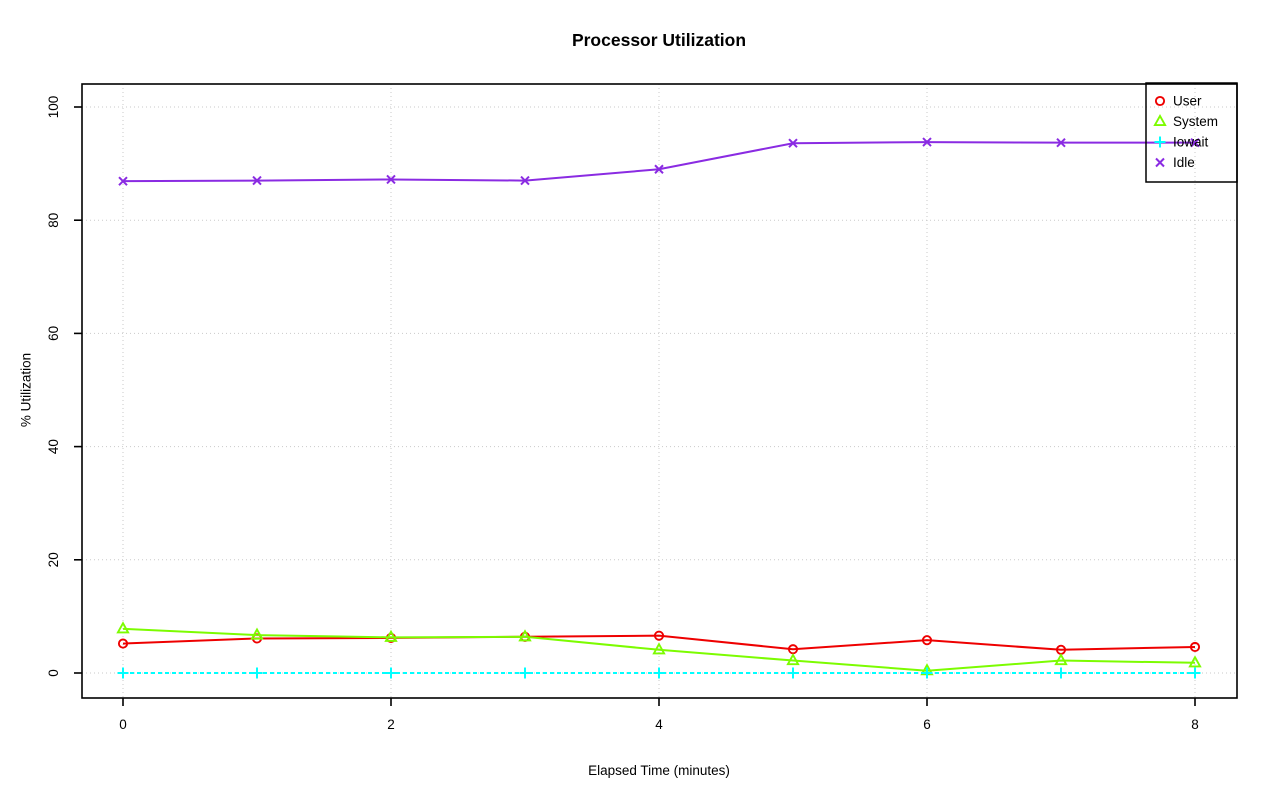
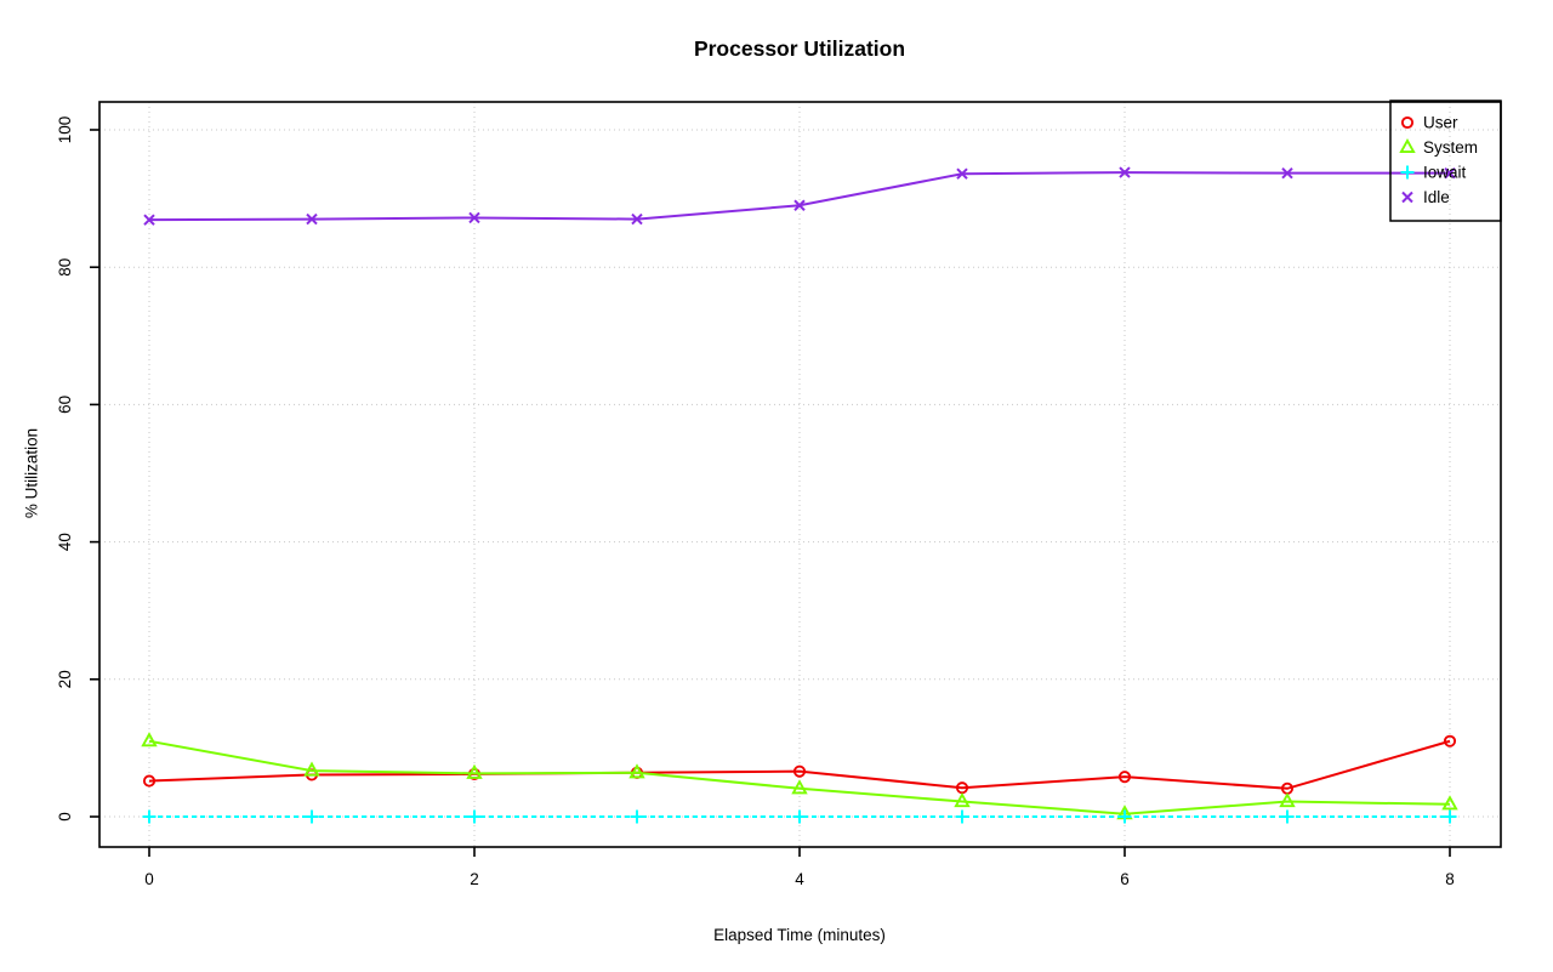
System/0: 8 -> 11
User/8: 5 -> 11
